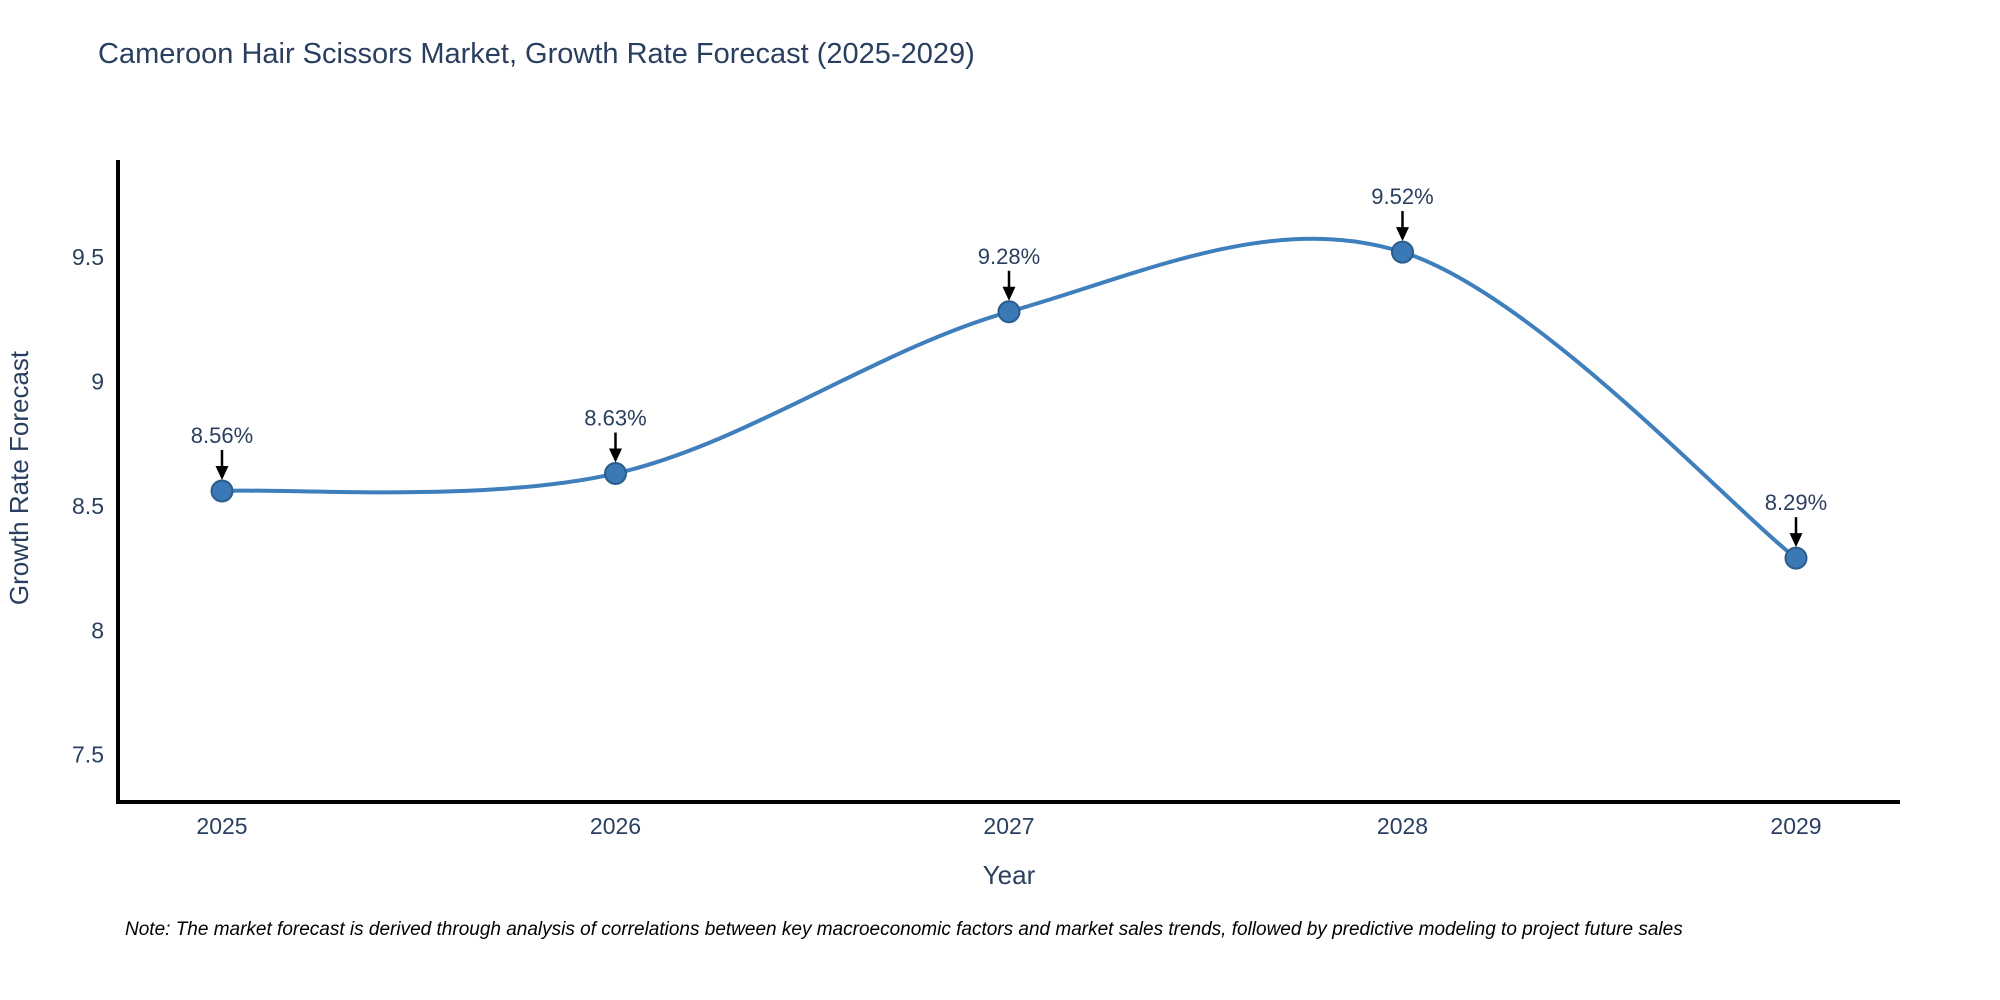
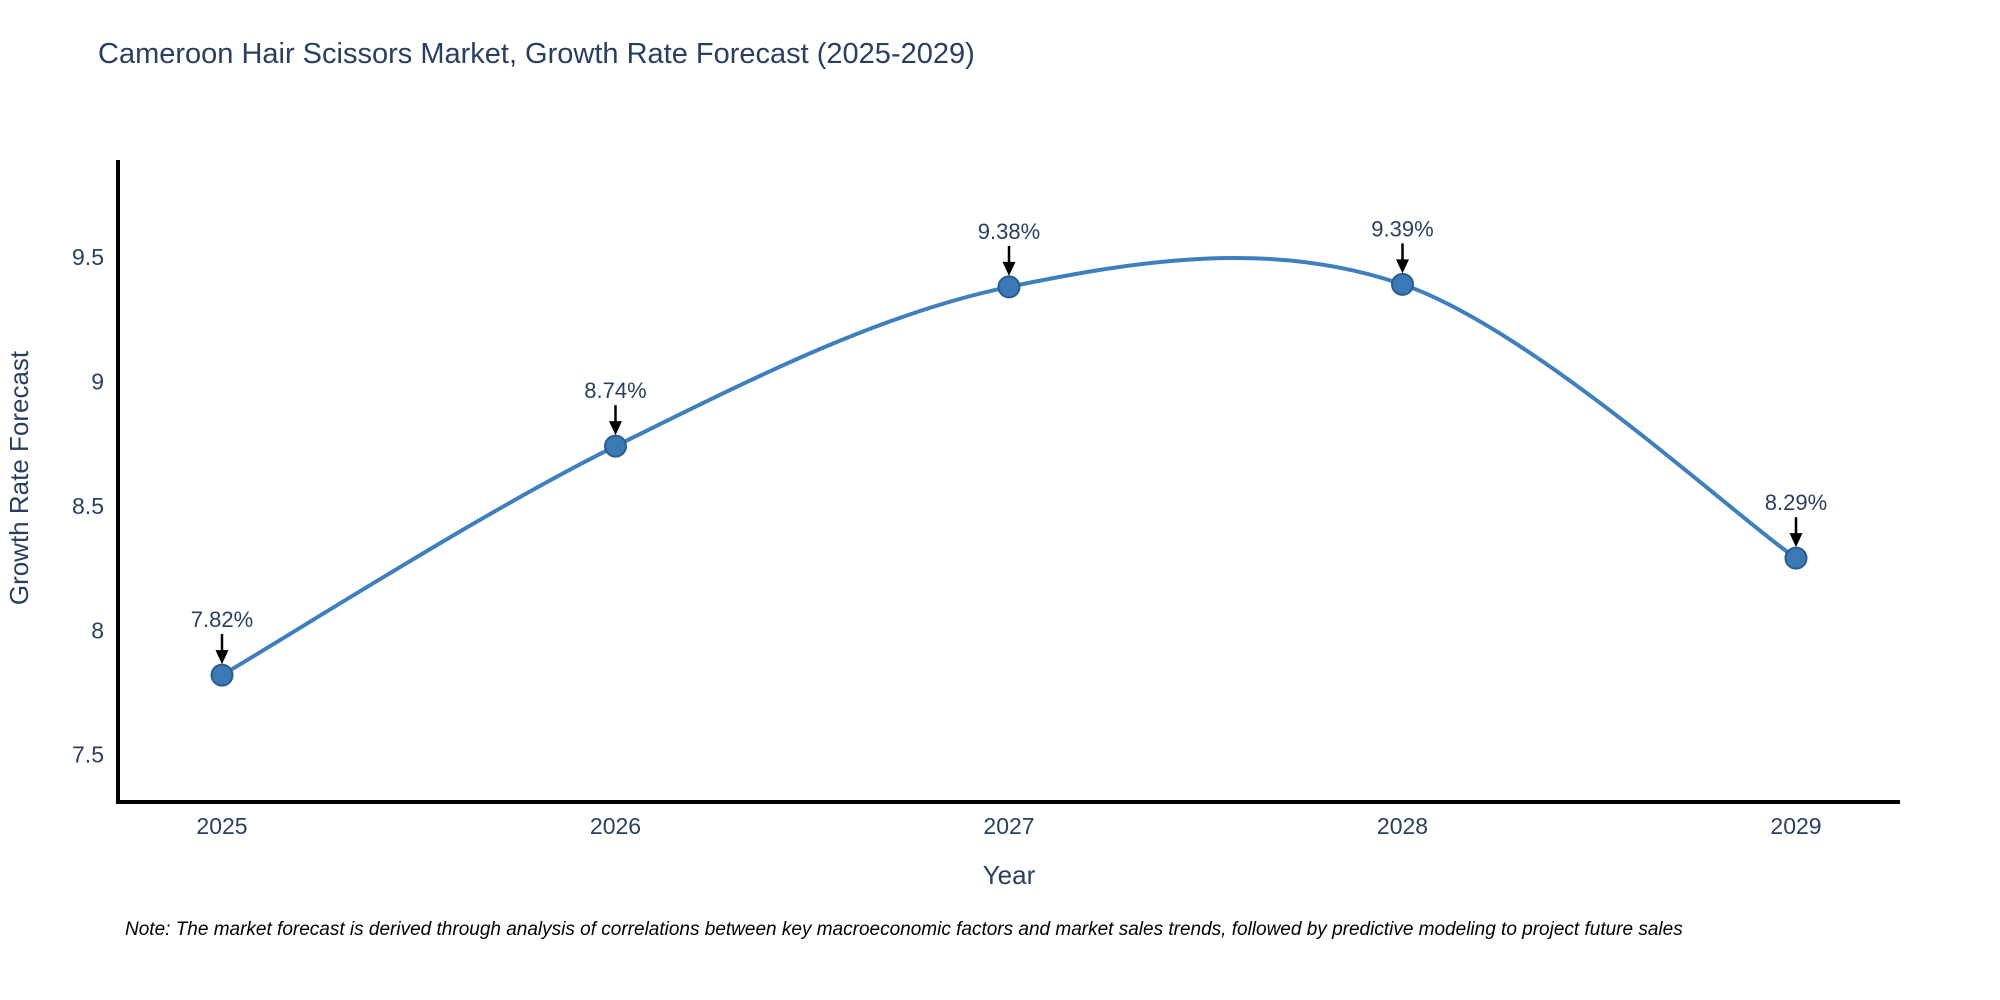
2025: 8.56% -> 7.82%
2026: 8.63% -> 8.74%
2027: 9.28% -> 9.38%
2028: 9.52% -> 9.39%
